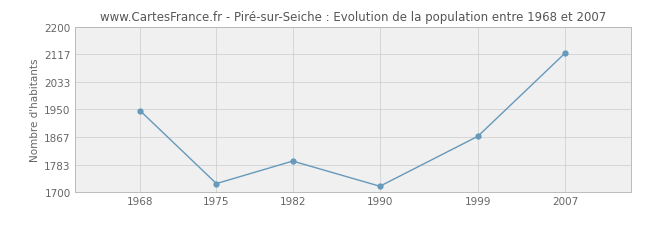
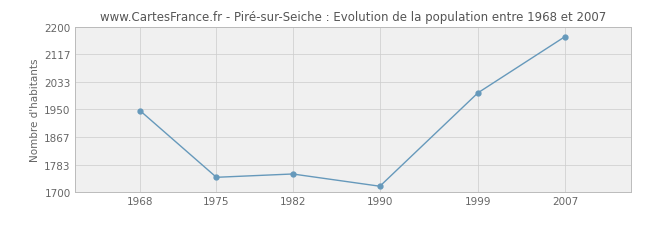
1975: 1726 -> 1745
1982: 1794 -> 1755
1999: 1869 -> 2000
2007: 2120 -> 2170
